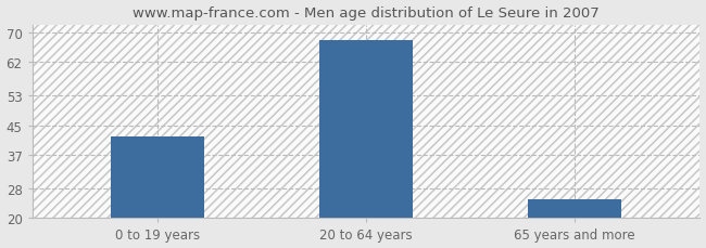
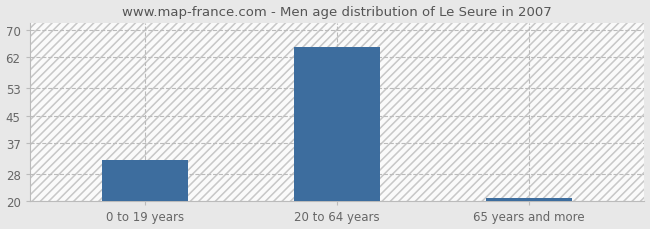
0 to 19 years: 42 -> 32
20 to 64 years: 68 -> 65
65 years and more: 25 -> 21
